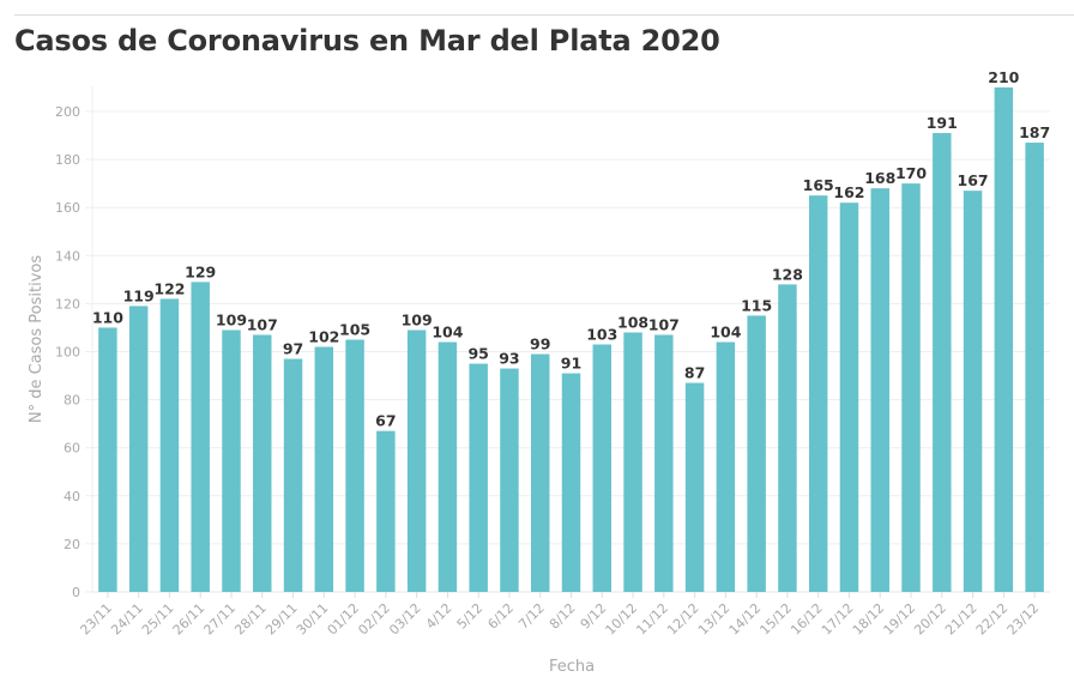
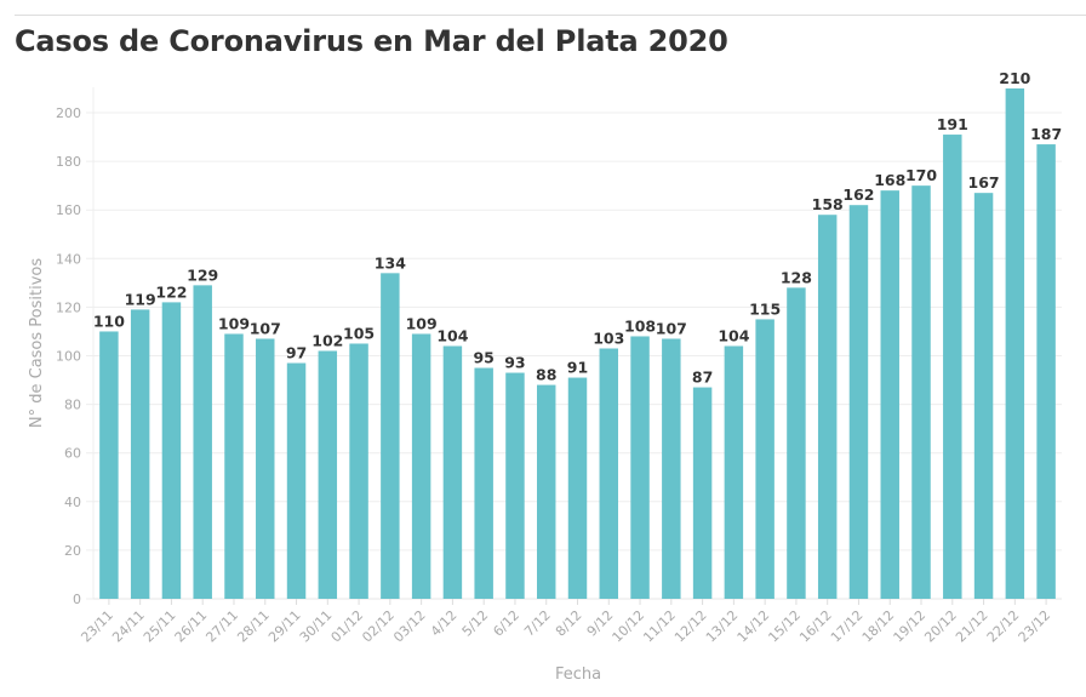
02/12: 67 -> 134
7/12: 99 -> 88
16/12: 165 -> 158
